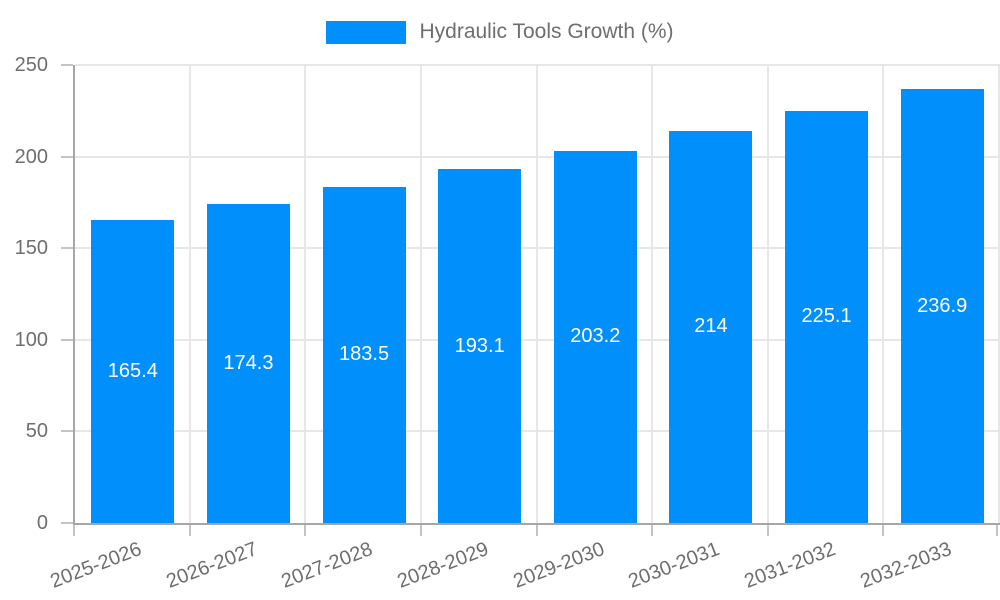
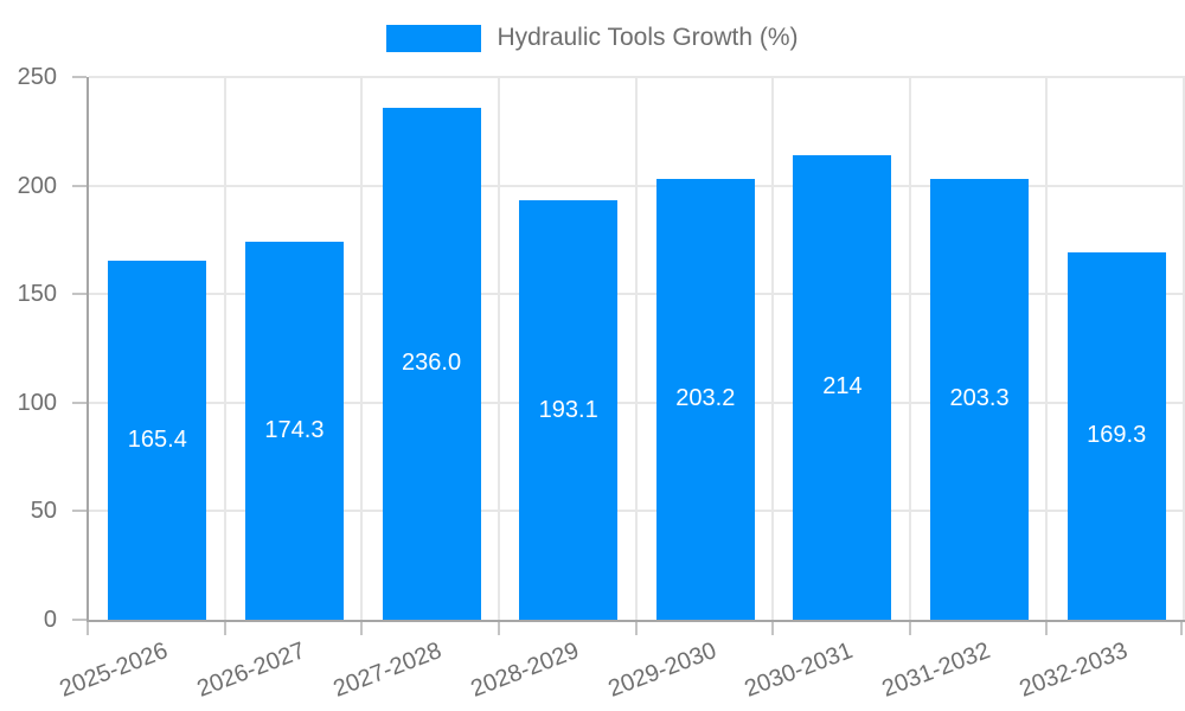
2027-2028: 183.5 -> 236.0
2031-2032: 225.1 -> 203.3
2032-2033: 236.9 -> 169.3
